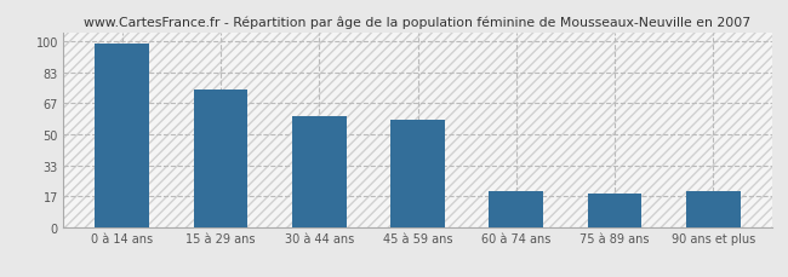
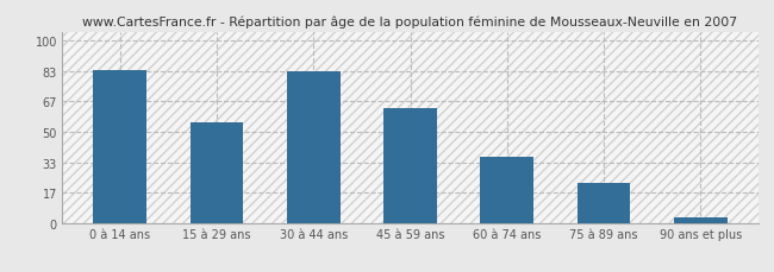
0 à 14 ans: 99 -> 84
15 à 29 ans: 74 -> 55
30 à 44 ans: 60 -> 83
45 à 59 ans: 58 -> 63
60 à 74 ans: 19 -> 36
75 à 89 ans: 18 -> 22
90 ans et plus: 19 -> 3
